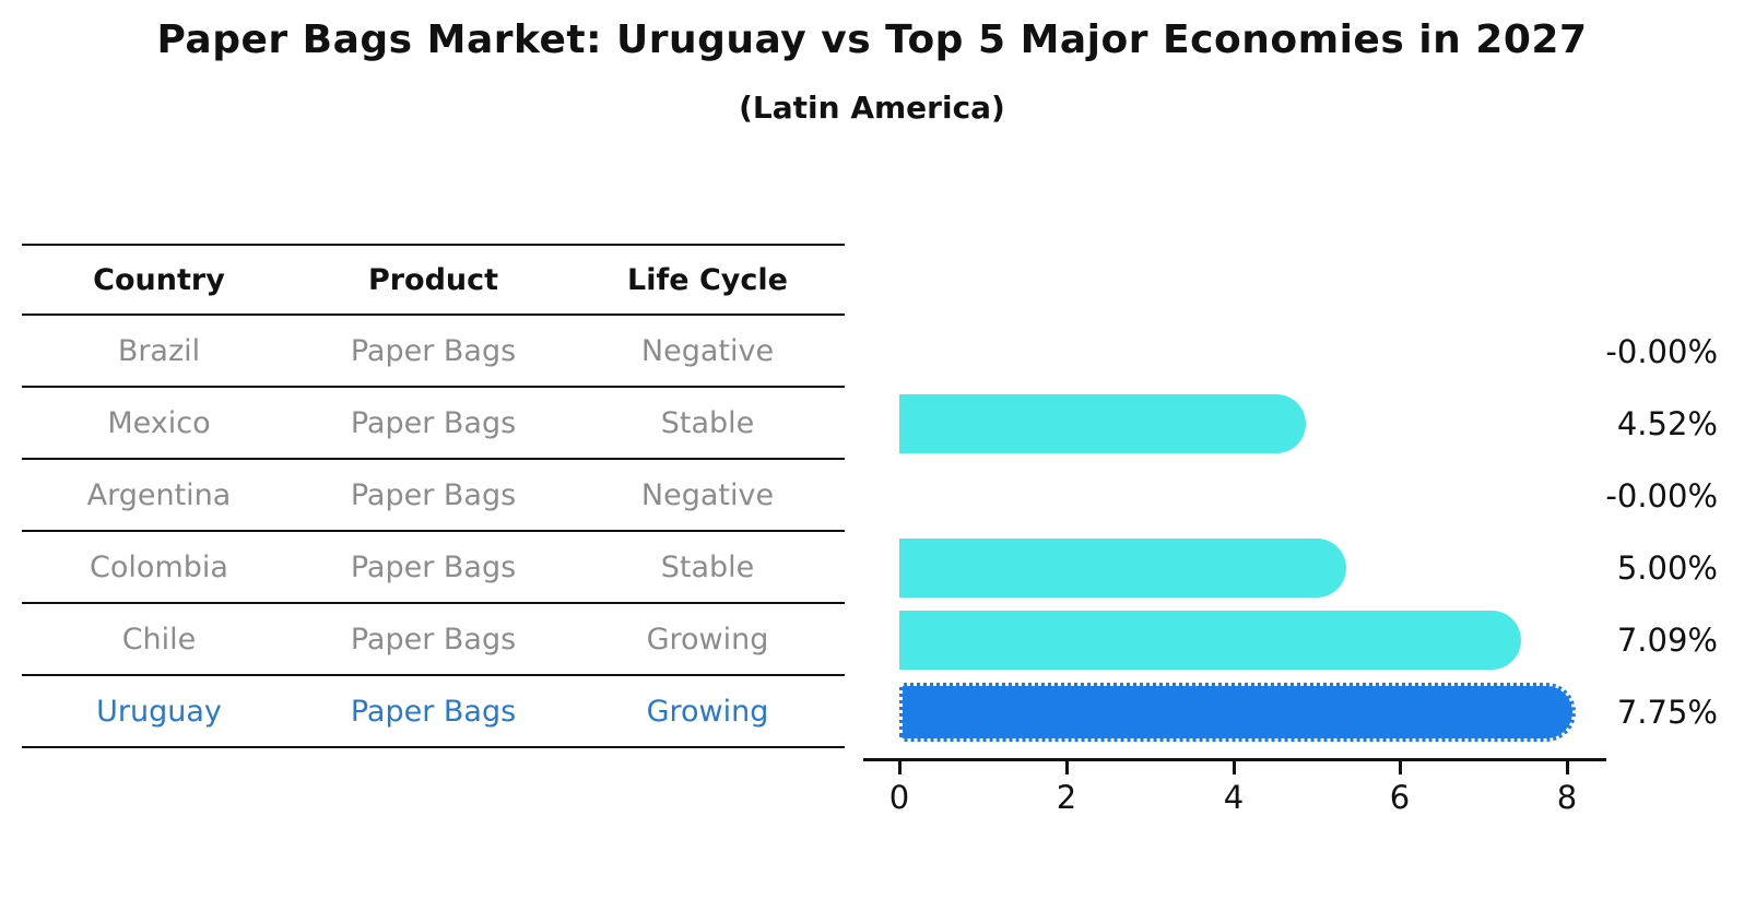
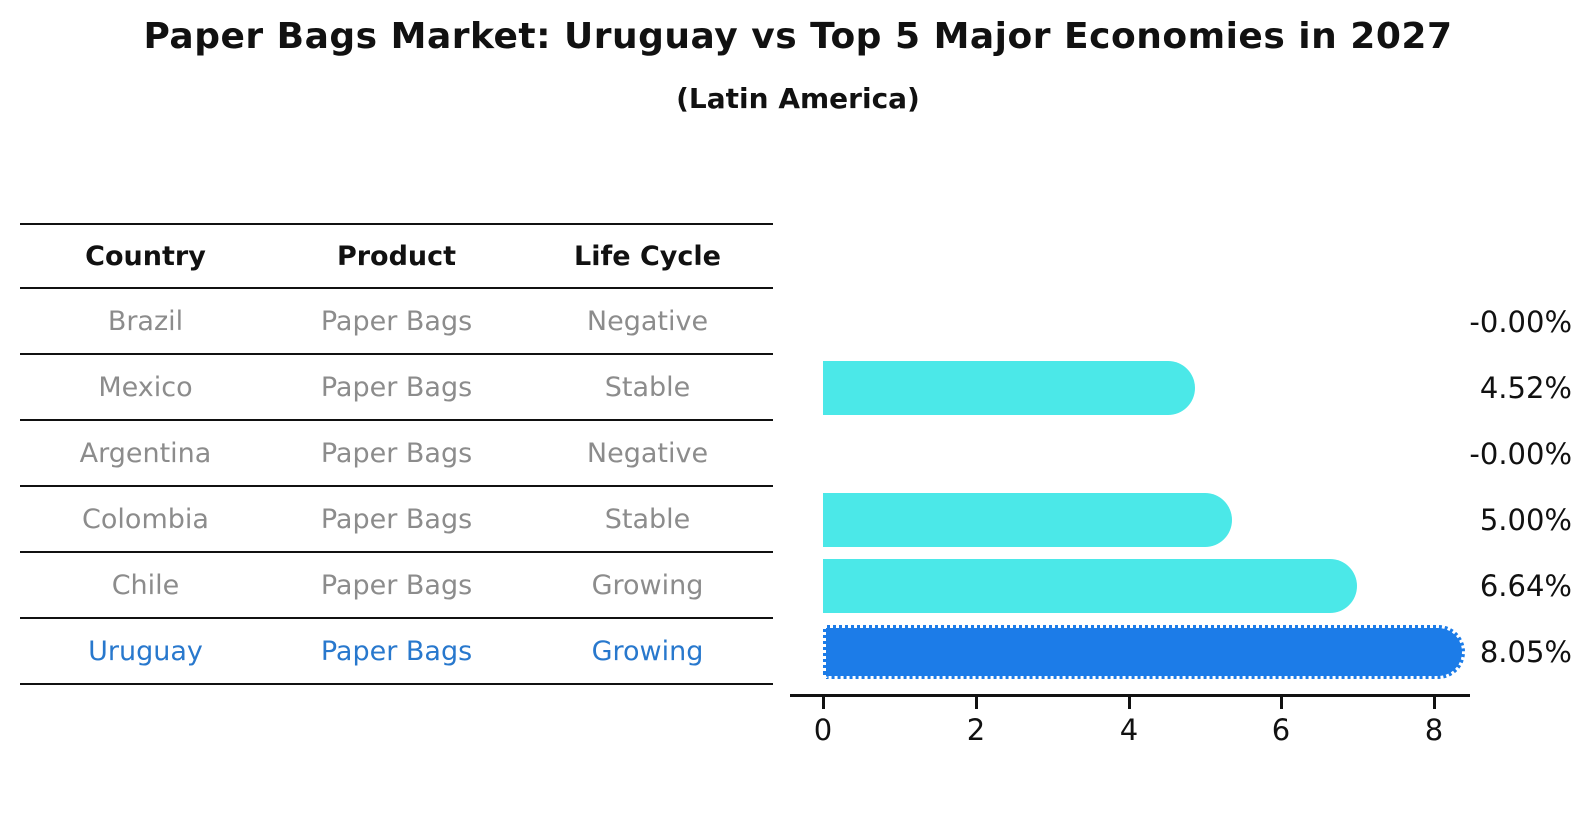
Chile: 7.09% -> 6.64%
Uruguay: 7.75% -> 8.05%
